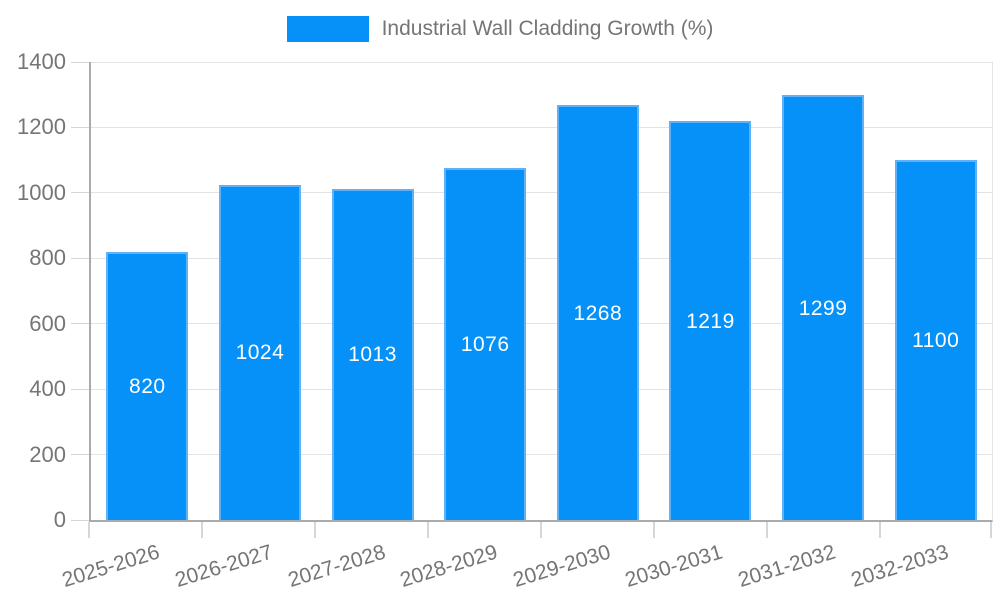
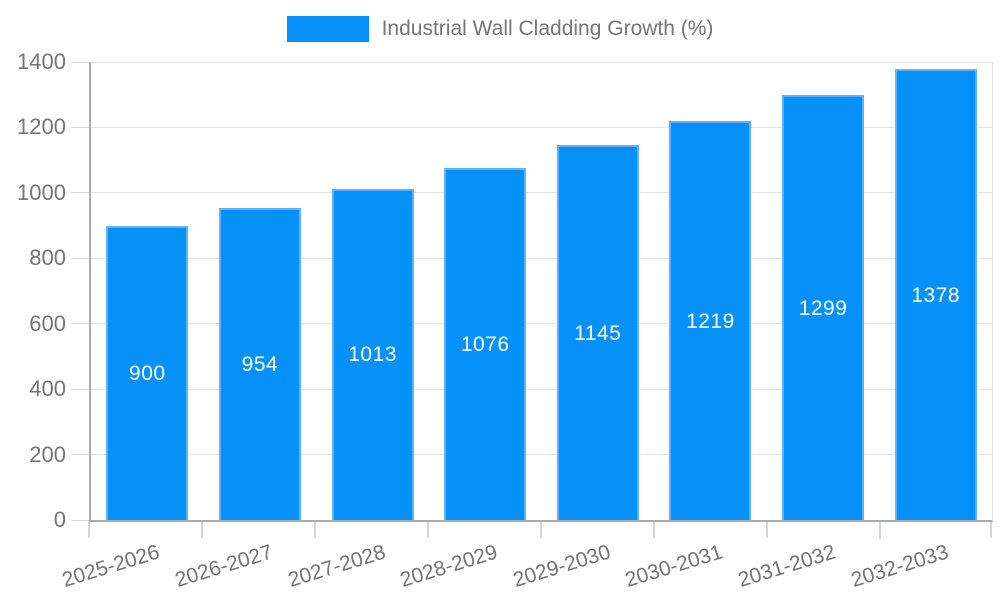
2025-2026: 820 -> 900
2026-2027: 1024 -> 954
2029-2030: 1268 -> 1145
2032-2033: 1100 -> 1378
